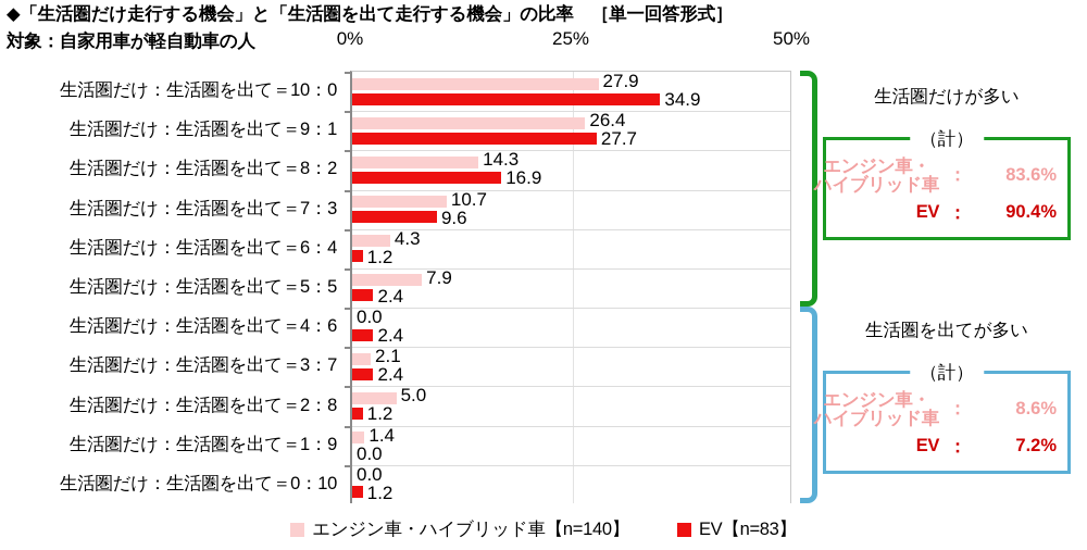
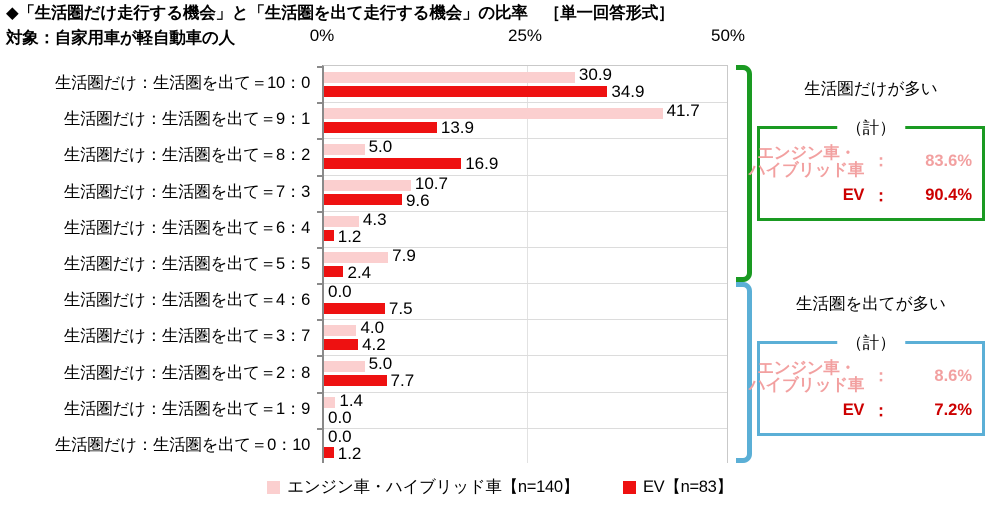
エンジン車・ハイブリッド車【n=140】/生活圏だけ：生活圏を出て＝10：0: 27.9 -> 30.9
エンジン車・ハイブリッド車【n=140】/生活圏だけ：生活圏を出て＝9：1: 26.4 -> 41.7
EV【n=83】/生活圏だけ：生活圏を出て＝9：1: 27.7 -> 13.9
エンジン車・ハイブリッド車【n=140】/生活圏だけ：生活圏を出て＝8：2: 14.3 -> 5.0
EV【n=83】/生活圏だけ：生活圏を出て＝4：6: 2.4 -> 7.5
エンジン車・ハイブリッド車【n=140】/生活圏だけ：生活圏を出て＝3：7: 2.1 -> 4.0
EV【n=83】/生活圏だけ：生活圏を出て＝3：7: 2.4 -> 4.2
EV【n=83】/生活圏だけ：生活圏を出て＝2：8: 1.2 -> 7.7
